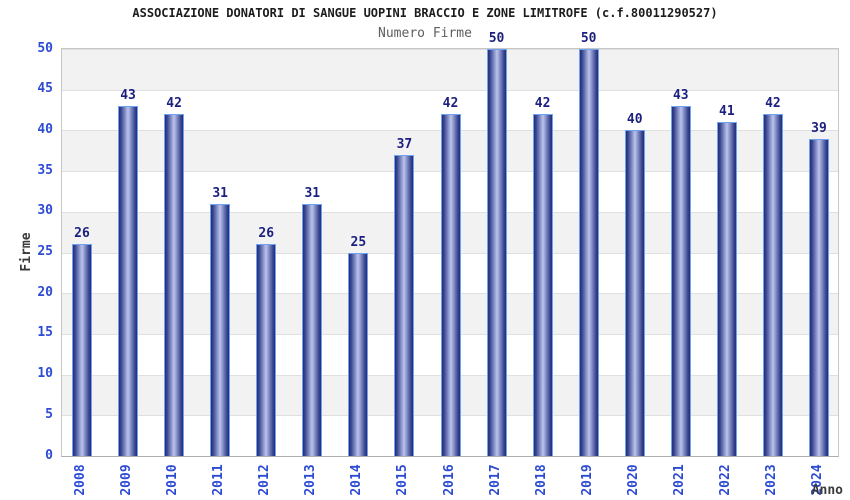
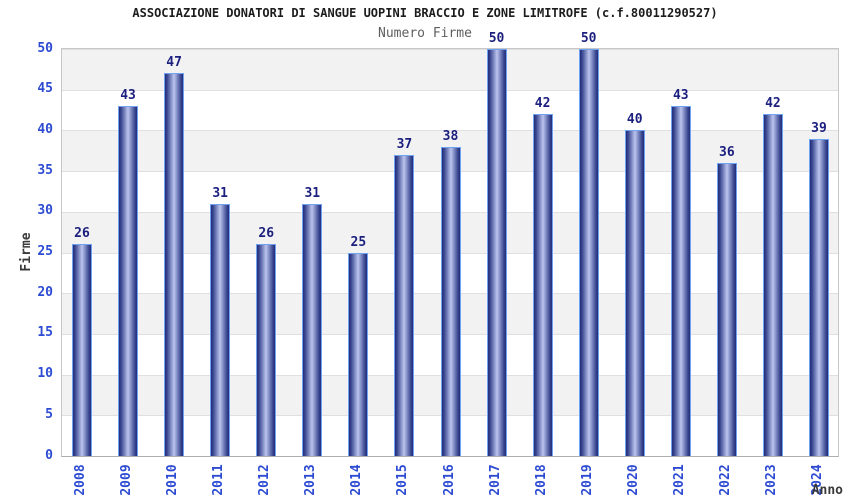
2010: 42 -> 47
2016: 42 -> 38
2022: 41 -> 36
